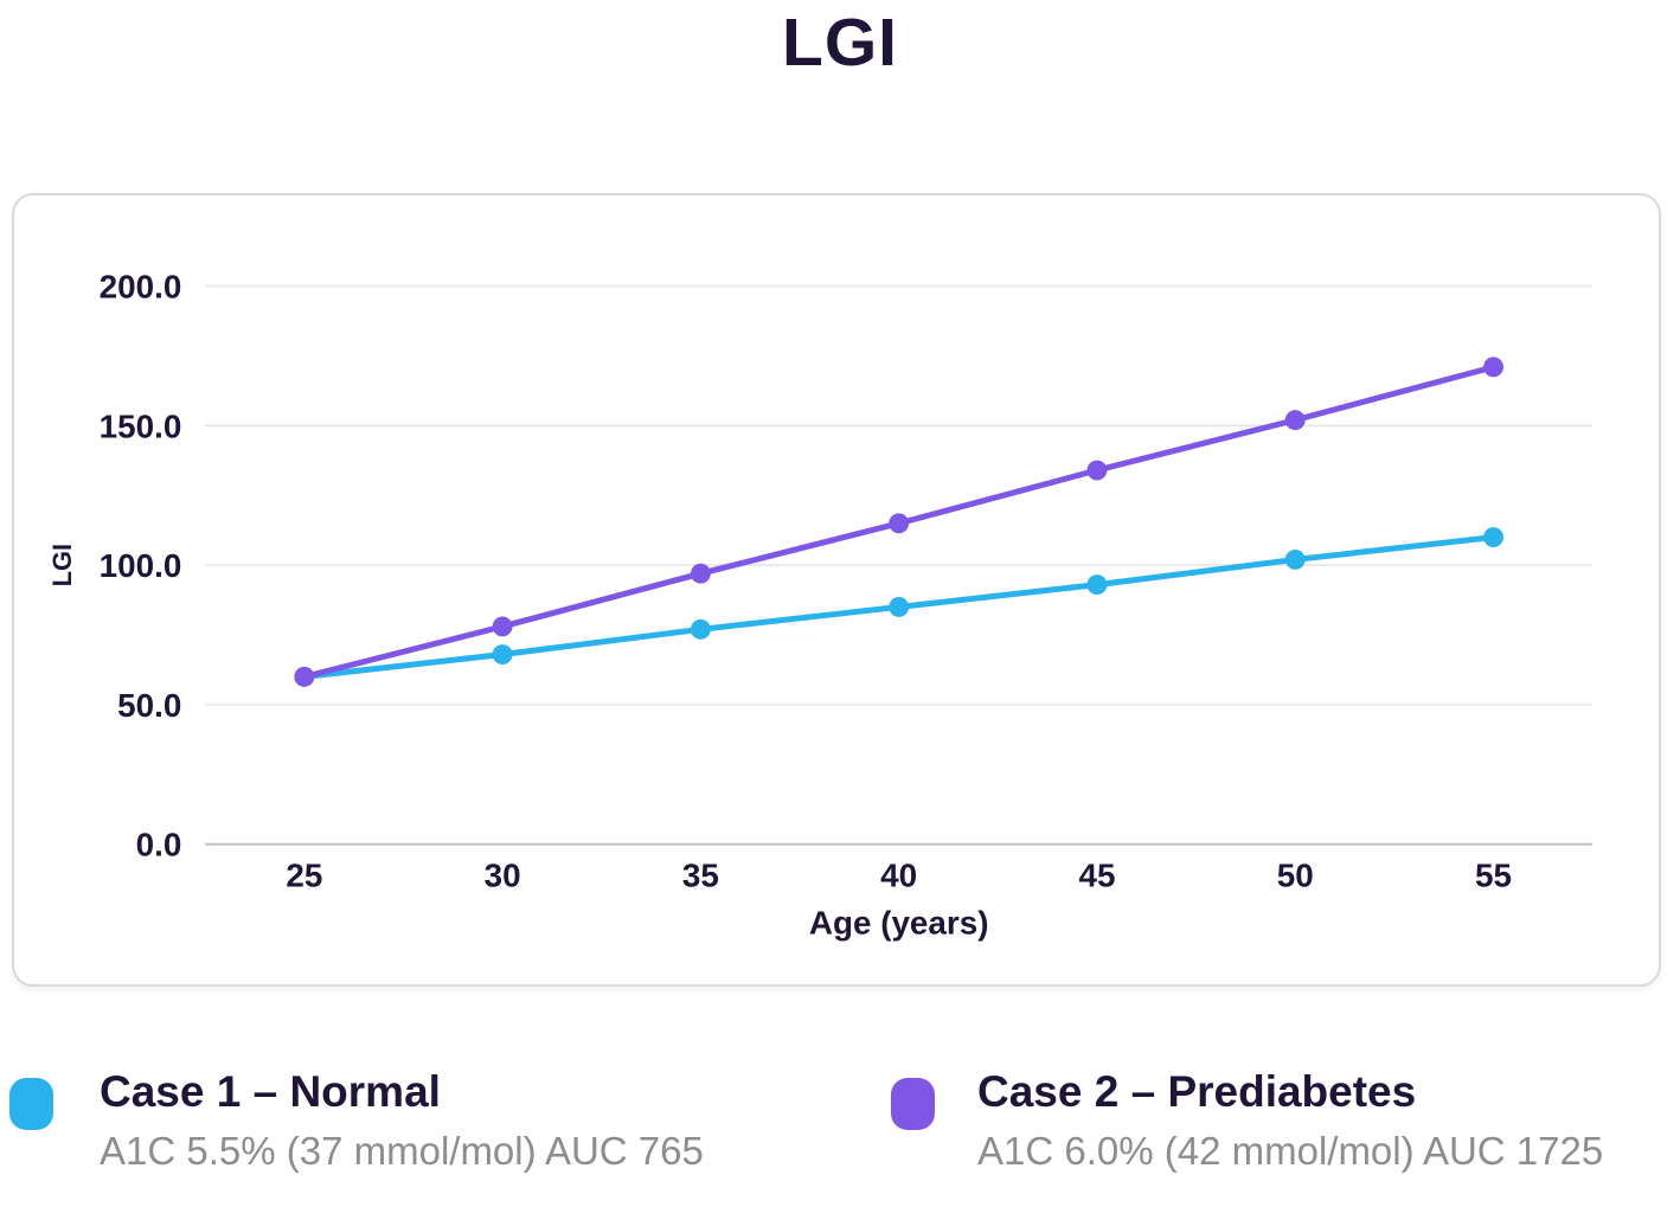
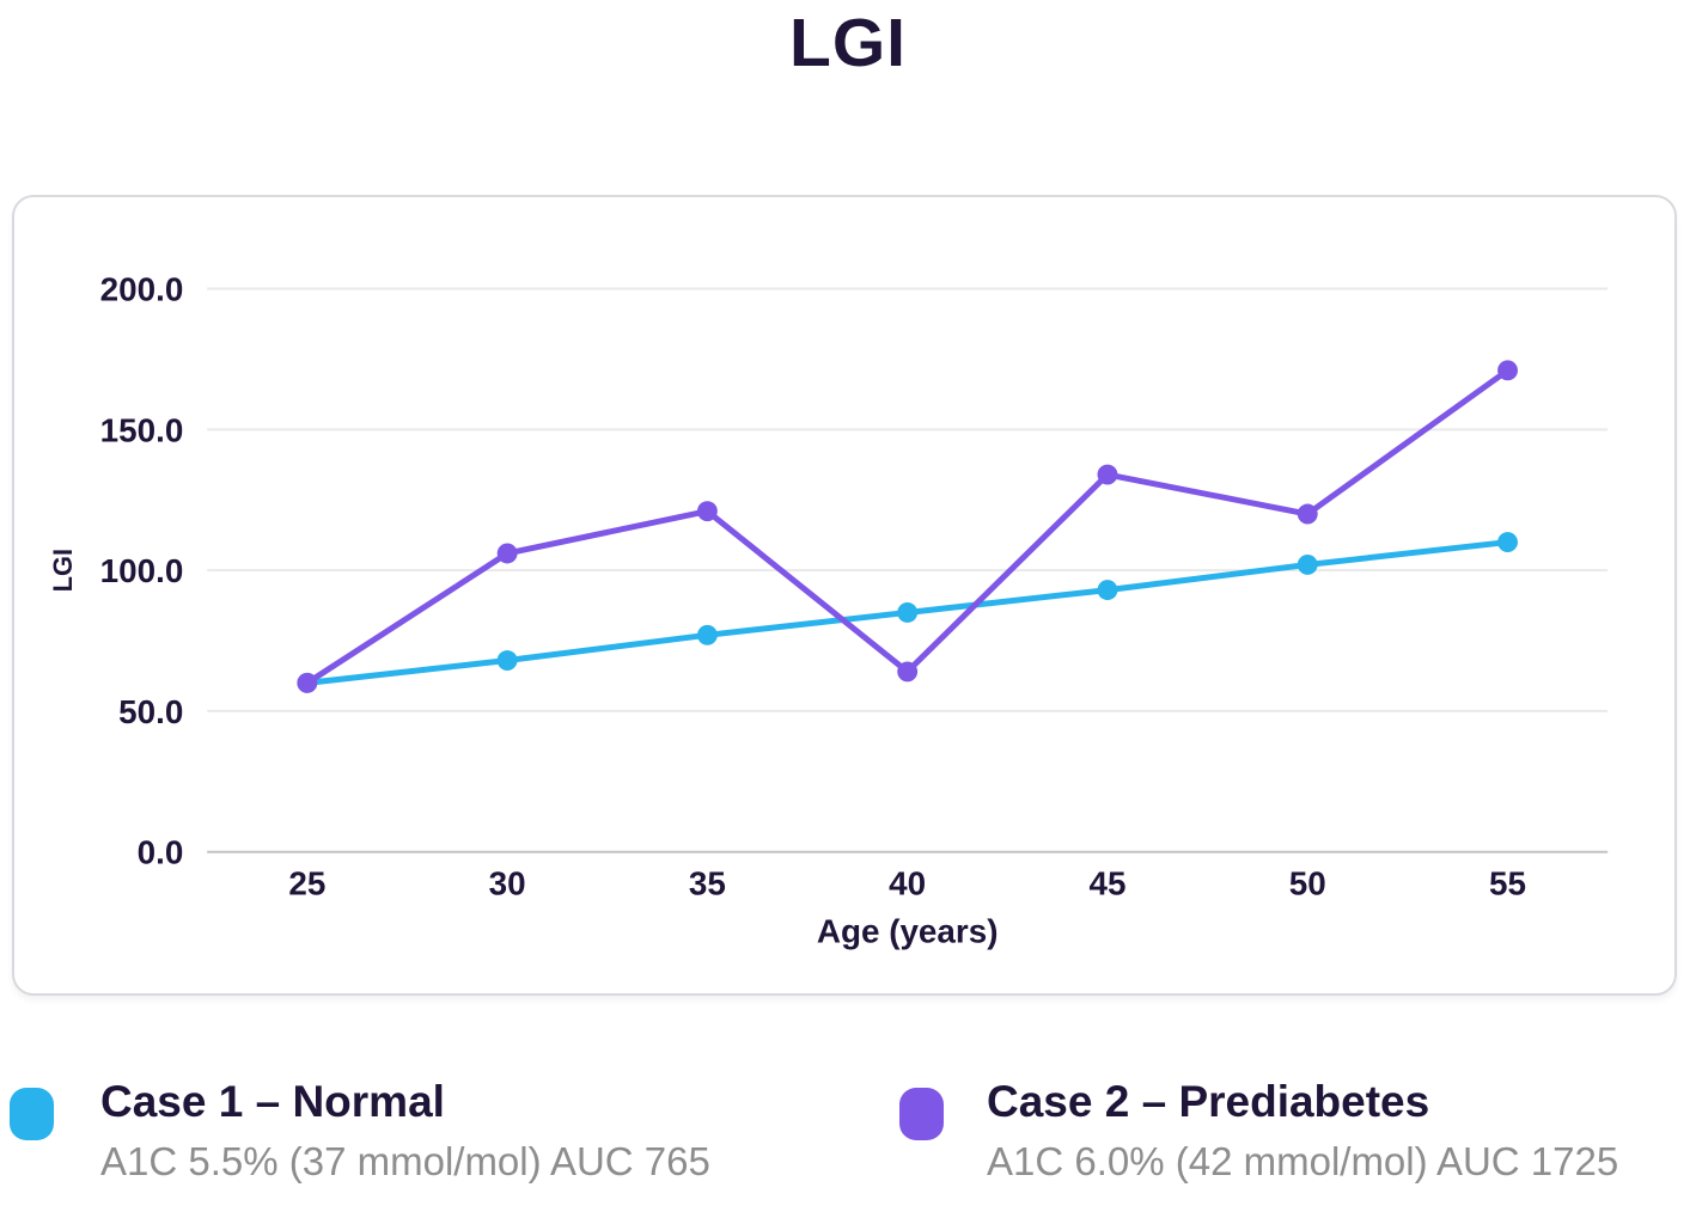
Case 2 – Prediabetes/30: 78 -> 106
Case 2 – Prediabetes/35: 97 -> 121
Case 2 – Prediabetes/40: 115 -> 64
Case 2 – Prediabetes/50: 152 -> 120
